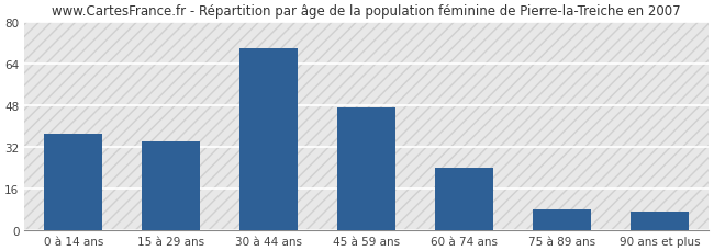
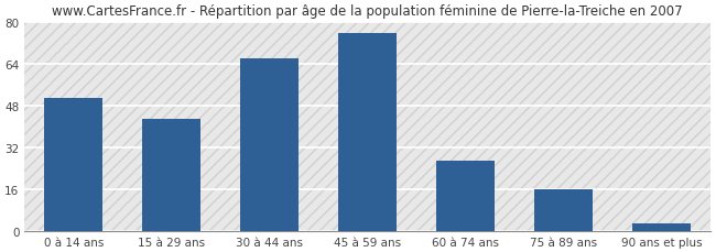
0 à 14 ans: 37 -> 51
15 à 29 ans: 34 -> 43
30 à 44 ans: 70 -> 66
45 à 59 ans: 47 -> 76
60 à 74 ans: 24 -> 27
75 à 89 ans: 8 -> 16
90 ans et plus: 7 -> 3
